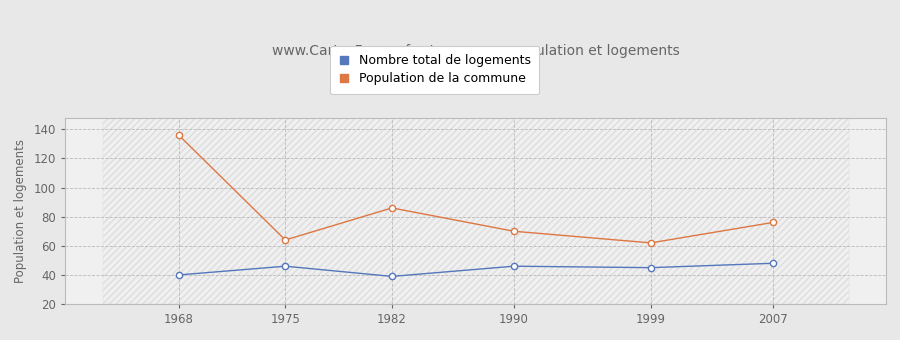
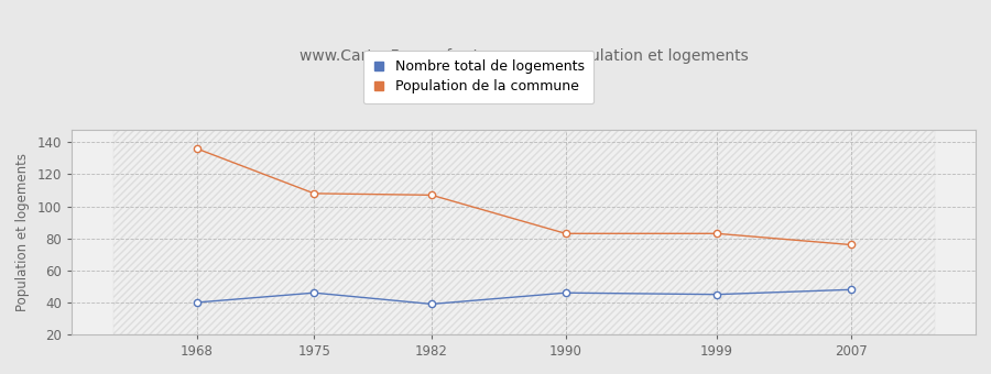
Population de la commune/1975: 64 -> 108
Population de la commune/1982: 86 -> 107
Population de la commune/1990: 70 -> 83
Population de la commune/1999: 62 -> 83
